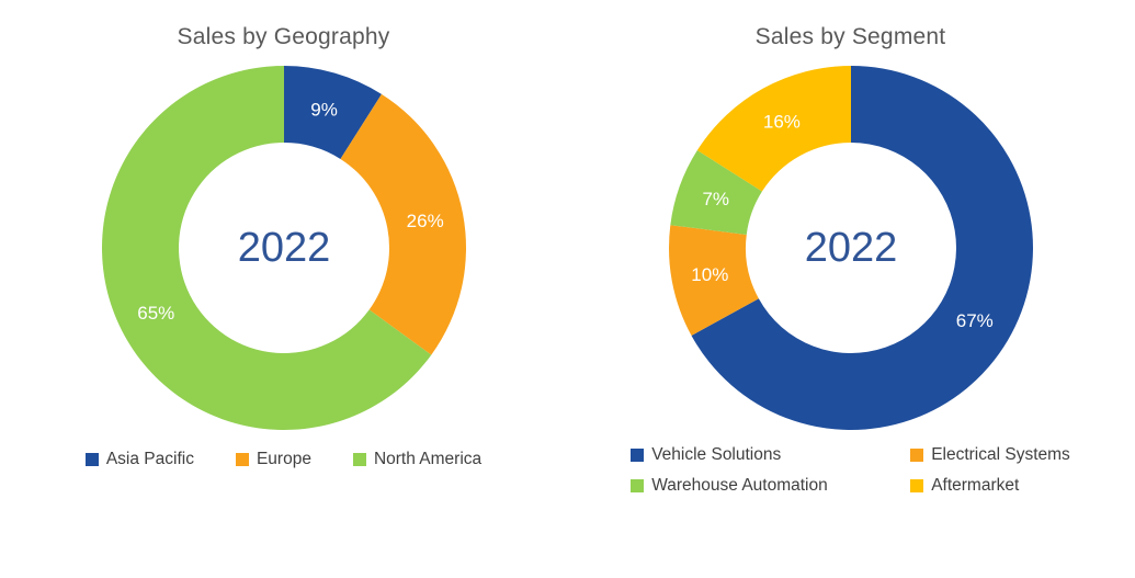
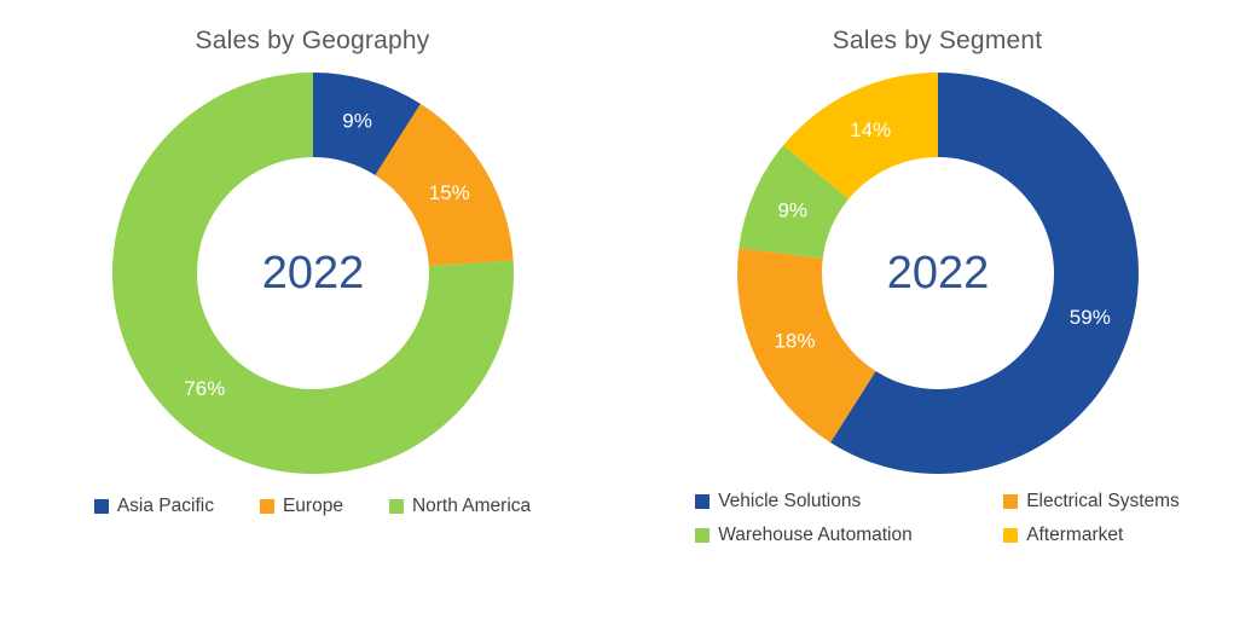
Sales by Geography/Europe: 26% -> 15%
Sales by Geography/North America: 65% -> 76%
Sales by Segment/Vehicle Solutions: 67% -> 59%
Sales by Segment/Electrical Systems: 10% -> 18%
Sales by Segment/Warehouse Automation: 7% -> 9%
Sales by Segment/Aftermarket: 16% -> 14%
